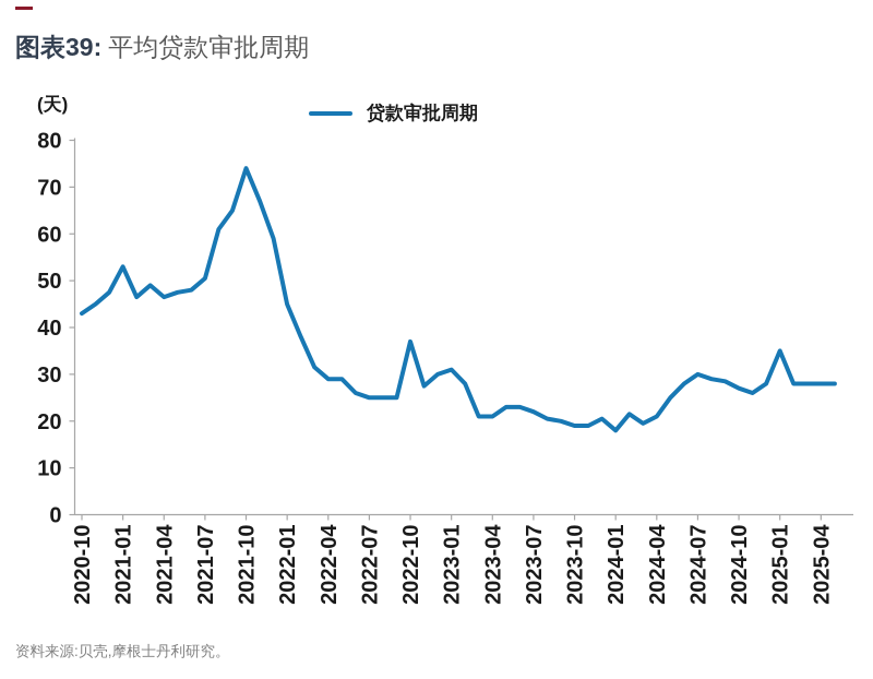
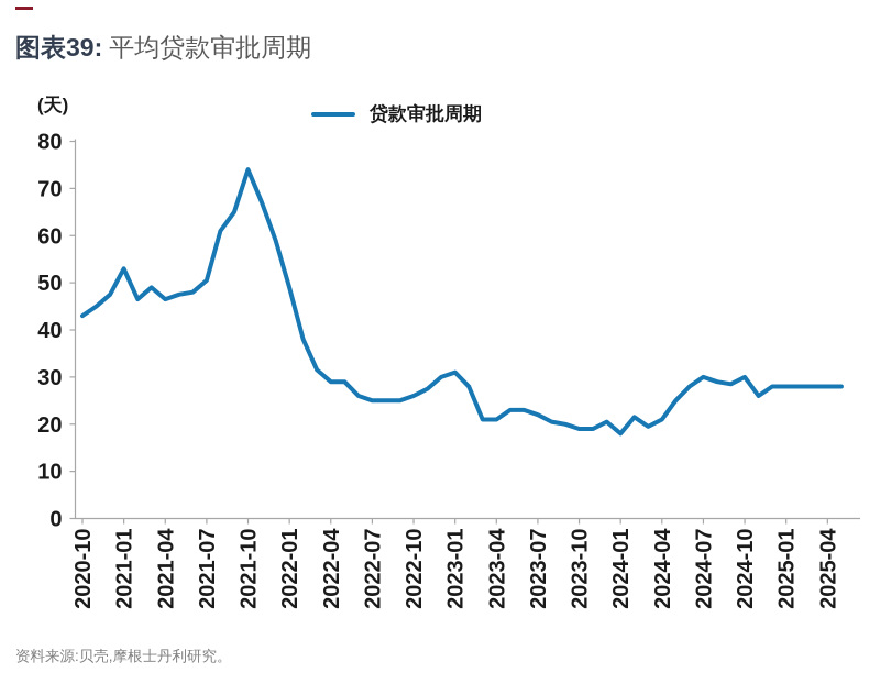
2022-01: 45 -> 49
2022-10: 37 -> 26
2024-10: 27 -> 30
2025-01: 35 -> 28
